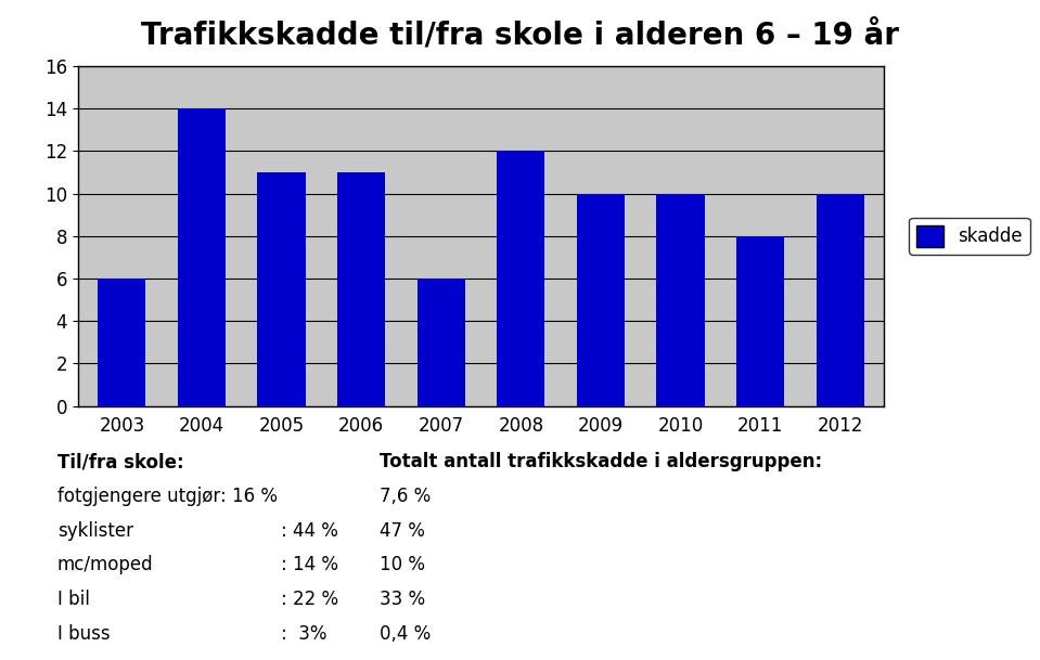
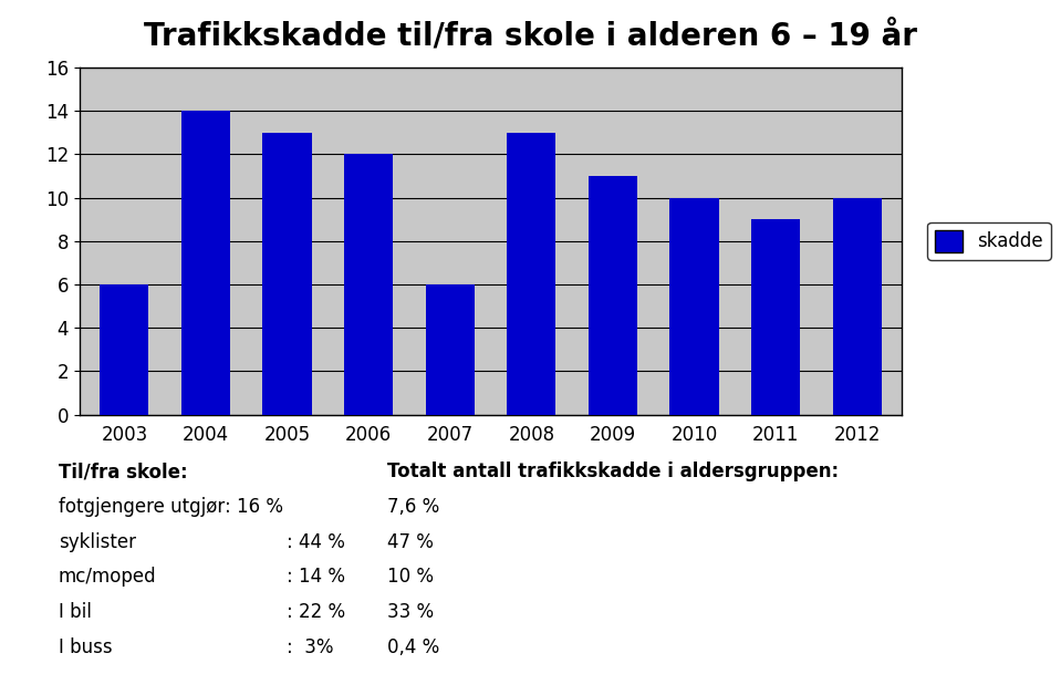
2005: 11 -> 13
2006: 11 -> 12
2008: 12 -> 13
2009: 10 -> 11
2011: 8 -> 9
